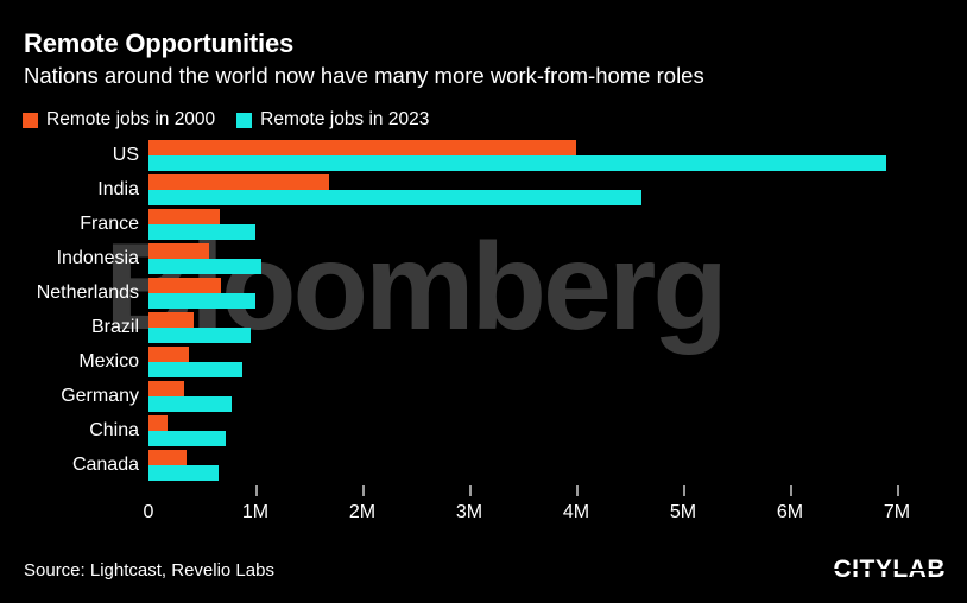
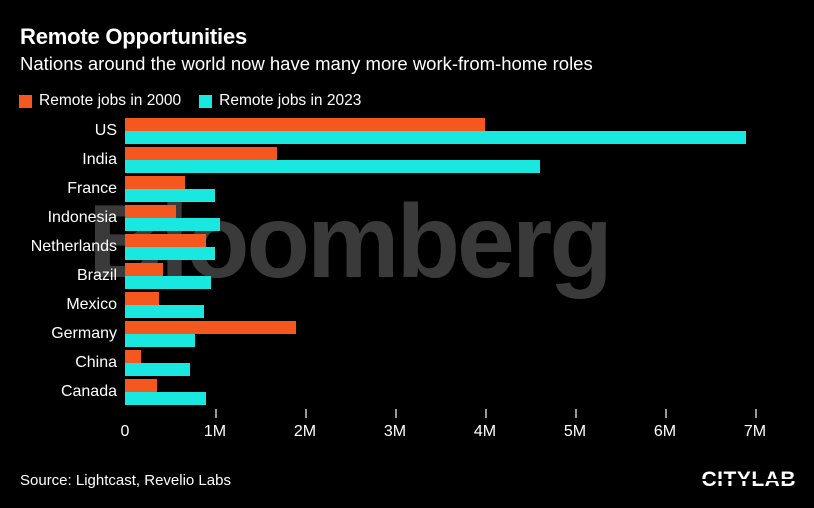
Remote jobs in 2000/Netherlands: 0.7M -> 0.9M
Remote jobs in 2000/Germany: 0.3M -> 1.9M
Remote jobs in 2023/Canada: 0.6M -> 0.9M
